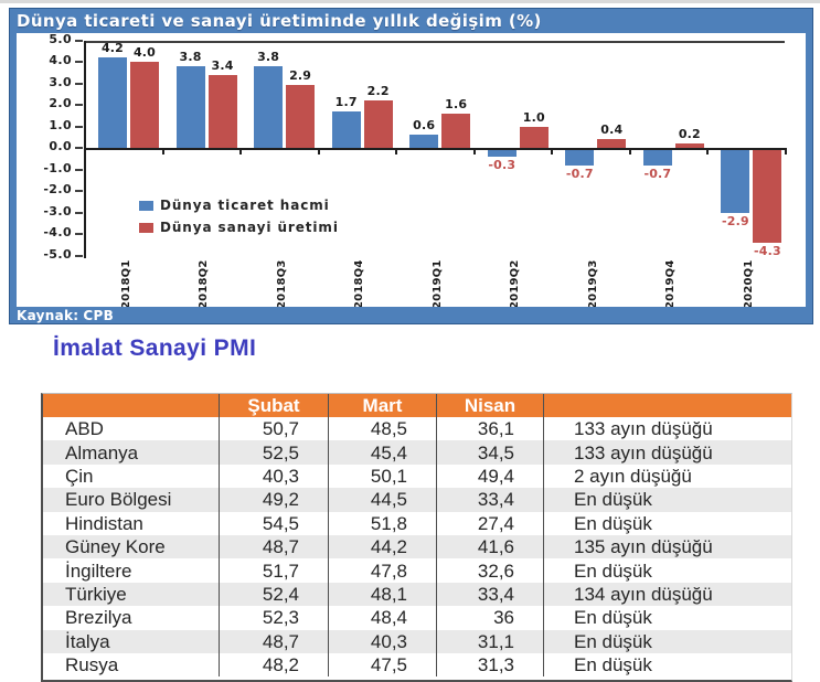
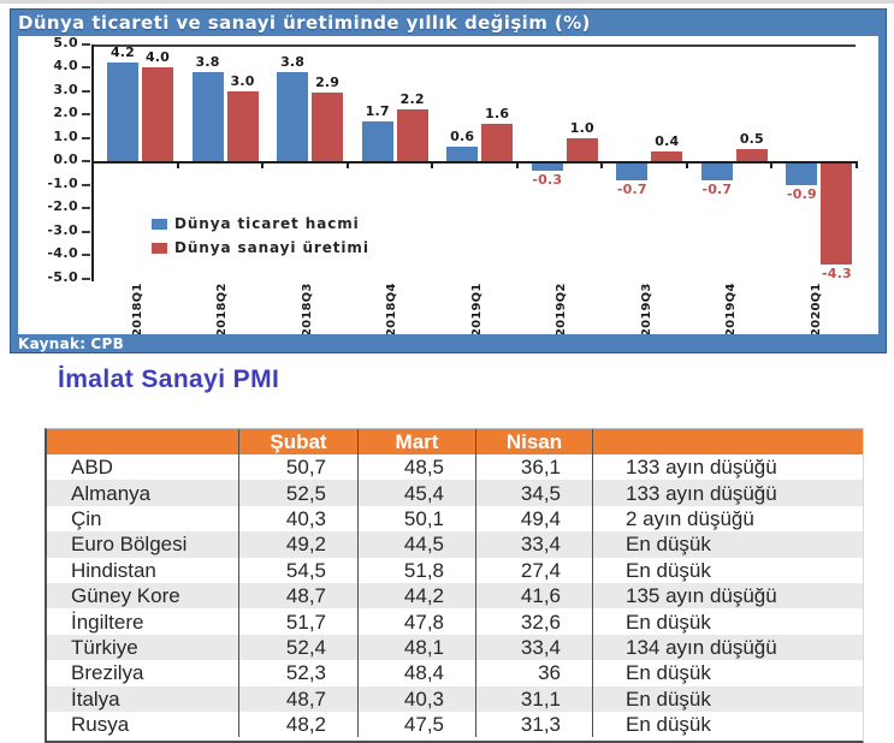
Dünya sanayi üretimi/2018Q2: 3.4 -> 3.0
Dünya sanayi üretimi/2019Q4: 0.2 -> 0.5
Dünya ticaret hacmi/2020Q1: -2.9 -> -0.9
